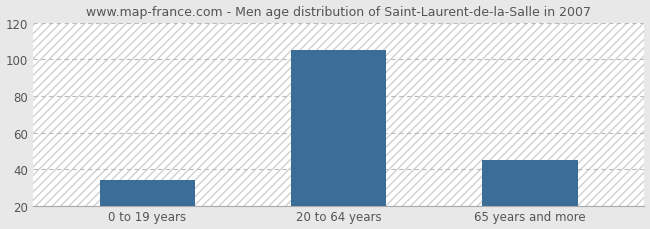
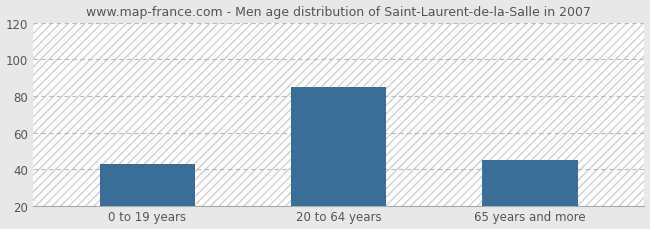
0 to 19 years: 34 -> 43
20 to 64 years: 105 -> 85
